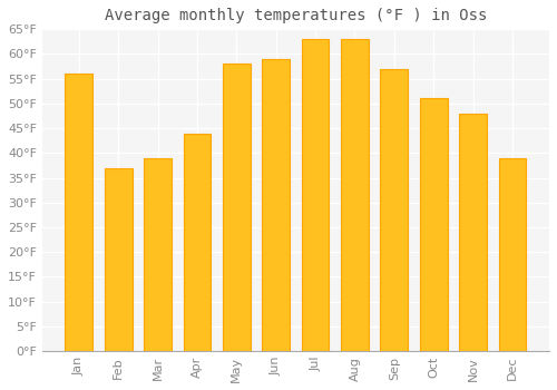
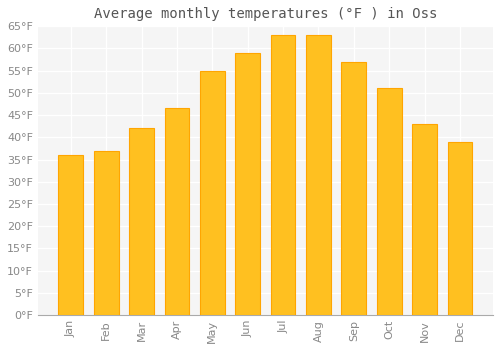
Jan: 56.0°F -> 36.0°F
Mar: 39.0°F -> 42.0°F
Apr: 44.0°F -> 46.5°F
May: 58.0°F -> 55.0°F
Nov: 48.0°F -> 43.0°F
